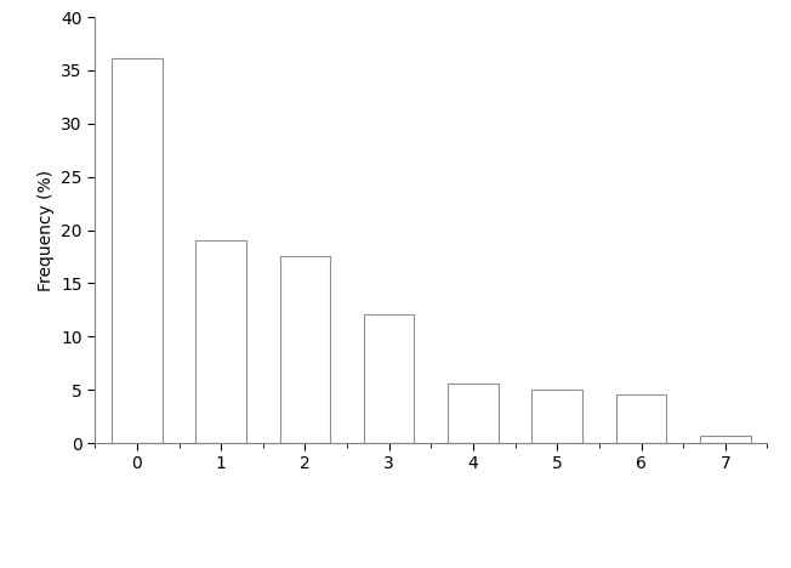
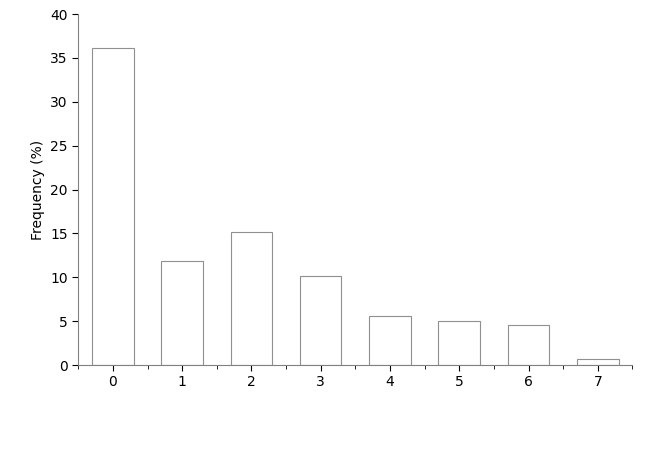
1: 19.0 -> 11.8
2: 17.5 -> 15.2
3: 12.1 -> 10.2
